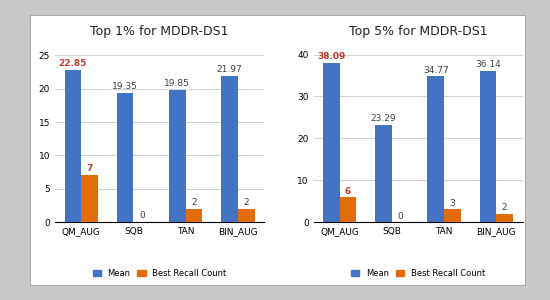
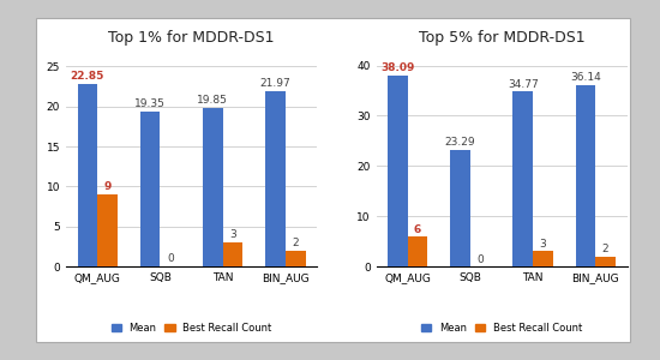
Top 1% for MDDR-DS1/Best Recall Count/QM_AUG: 7 -> 9
Top 1% for MDDR-DS1/Best Recall Count/TAN: 2 -> 3
